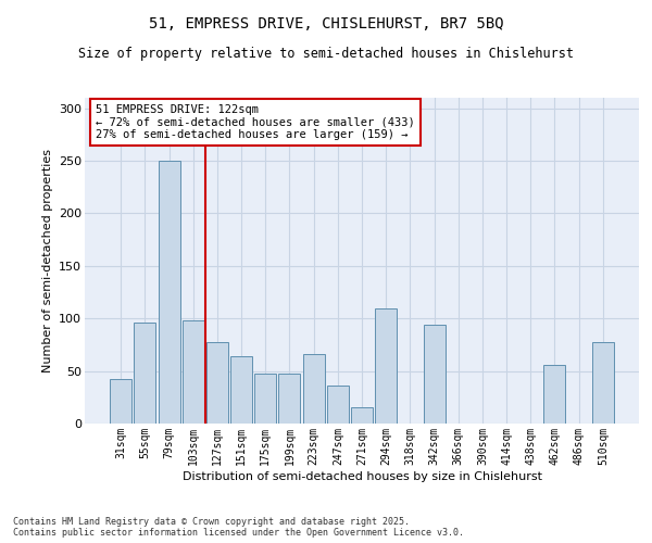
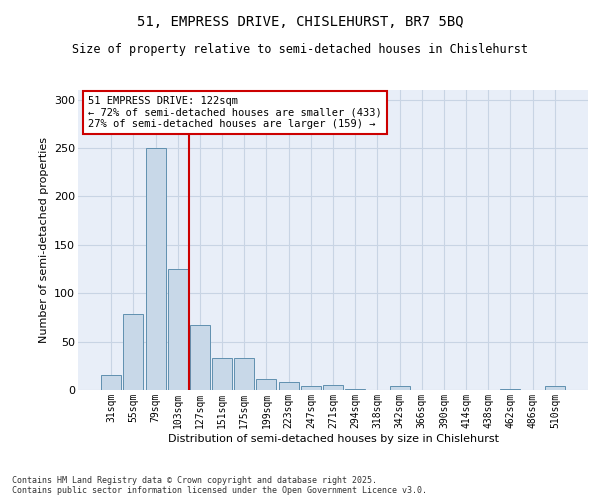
31sqm: 42 -> 15
55sqm: 96 -> 79
103sqm: 98 -> 125
127sqm: 78 -> 67
151sqm: 64 -> 33
175sqm: 48 -> 33
199sqm: 48 -> 11
223sqm: 66 -> 8
247sqm: 36 -> 4
271sqm: 16 -> 5
294sqm: 110 -> 1
342sqm: 94 -> 4
462sqm: 56 -> 1
510sqm: 78 -> 4
